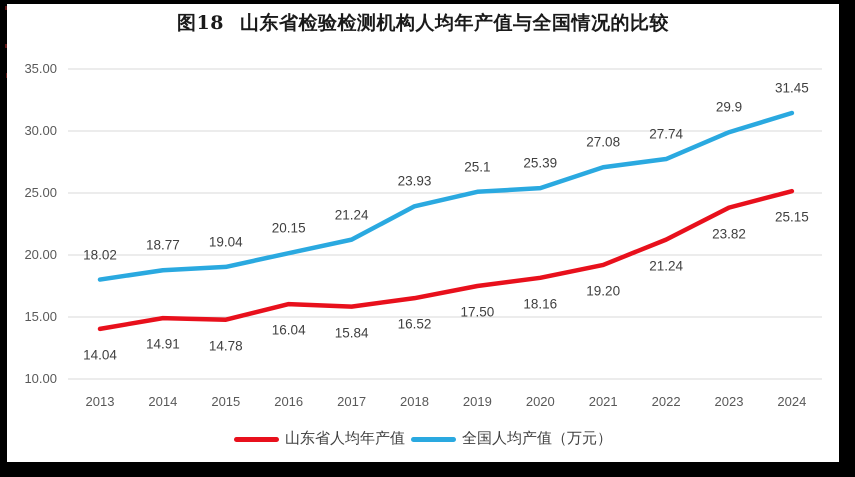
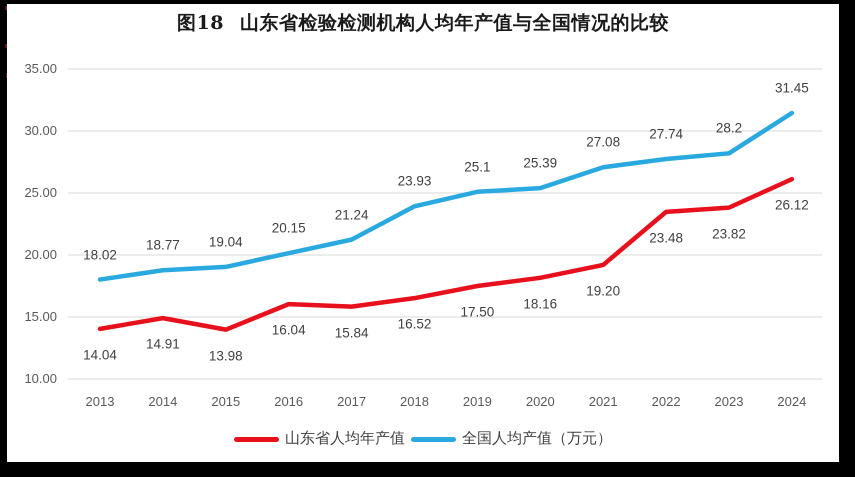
山东省人均年产值/2015: 14.78 -> 13.98
山东省人均年产值/2022: 21.24 -> 23.48
全国人均产值（万元）/2023: 29.9 -> 28.2
山东省人均年产值/2024: 25.15 -> 26.12
